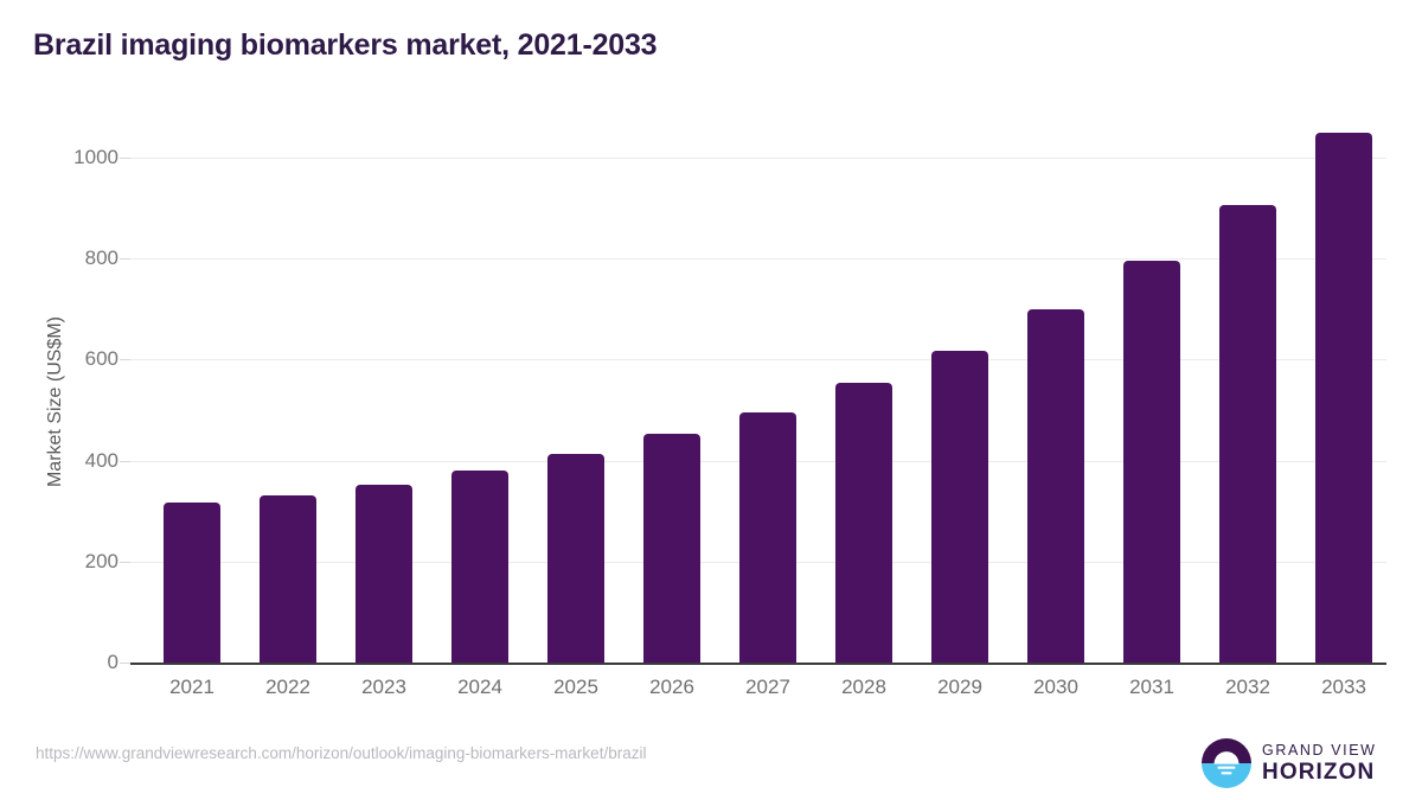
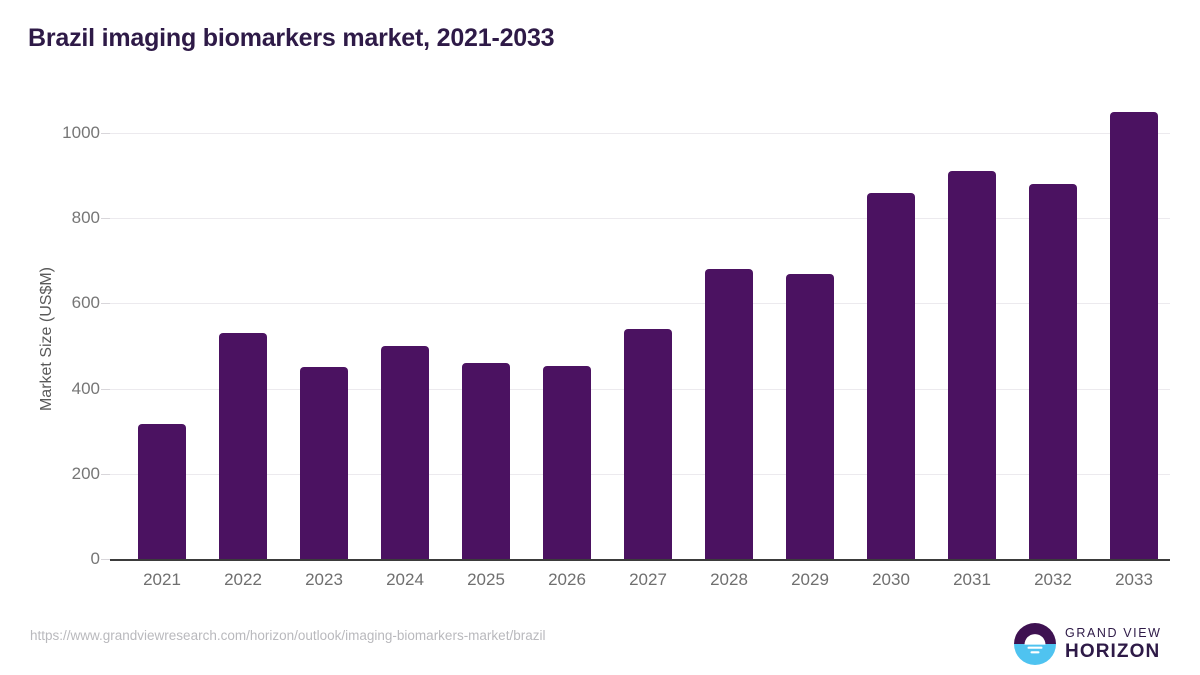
2022: 330 -> 530
2023: 350 -> 450
2024: 380 -> 500
2025: 410 -> 460
2027: 500 -> 540
2028: 550 -> 680
2029: 620 -> 670
2030: 700 -> 860
2031: 800 -> 910
2032: 910 -> 880
